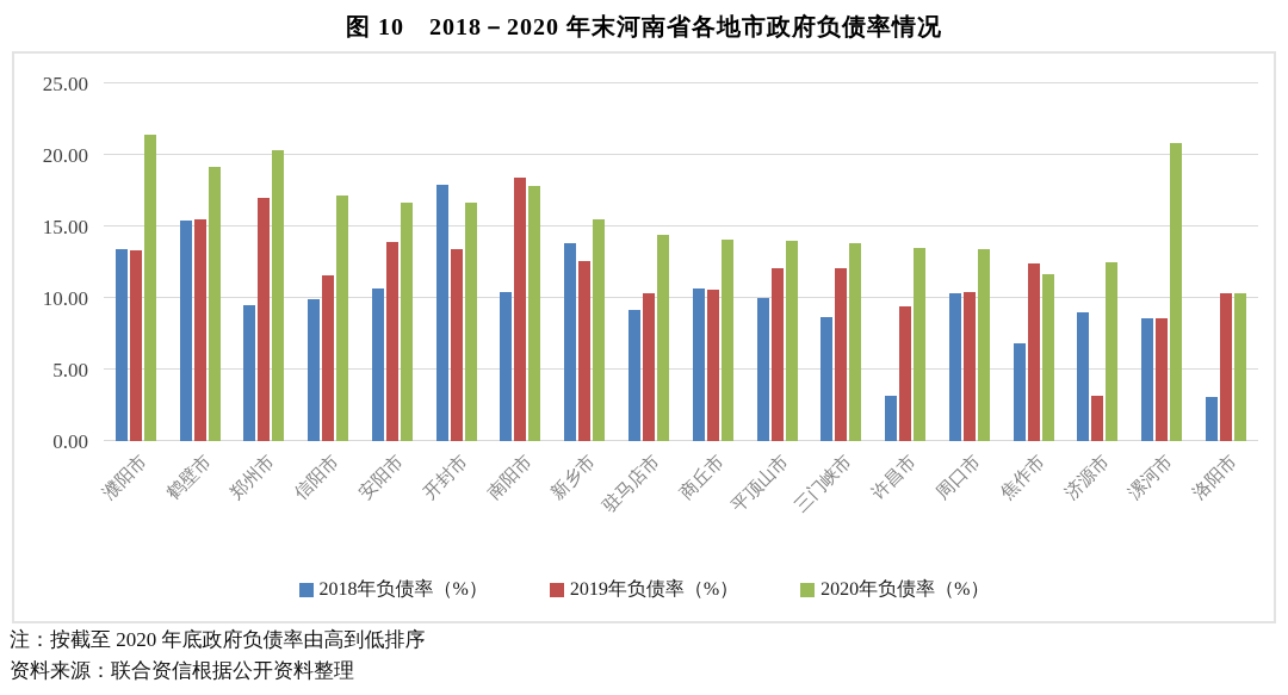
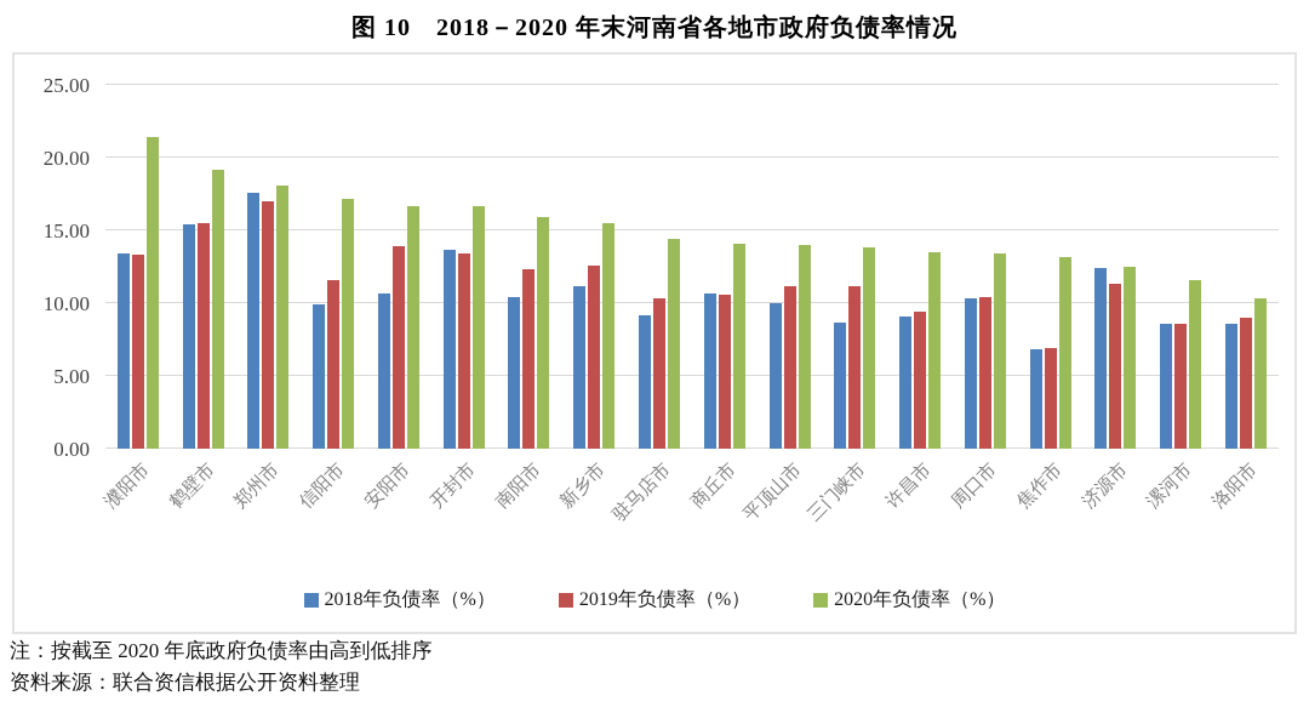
2018年负债率（%）/郑州市: 9.5 -> 17.6
2020年负债率（%）/郑州市: 20.3 -> 18.1
2018年负债率（%）/开封市: 17.9 -> 13.7
2019年负债率（%）/南阳市: 18.4 -> 12.3
2020年负债率（%）/南阳市: 17.8 -> 15.9
2018年负债率（%）/新乡市: 13.8 -> 11.2
2019年负债率（%）/平顶山市: 12.1 -> 11.2
2019年负债率（%）/三门峡市: 12.1 -> 11.2
2018年负债率（%）/许昌市: 3.2 -> 9.1
2019年负债率（%）/焦作市: 12.4 -> 6.9
2020年负债率（%）/焦作市: 11.7 -> 13.2
2018年负债率（%）/济源市: 9.0 -> 12.4
2019年负债率（%）/济源市: 3.2 -> 11.3
2020年负债率（%）/漯河市: 20.8 -> 11.6
2018年负债率（%）/洛阳市: 3.1 -> 8.6
2019年负债率（%）/洛阳市: 10.3 -> 9.0
